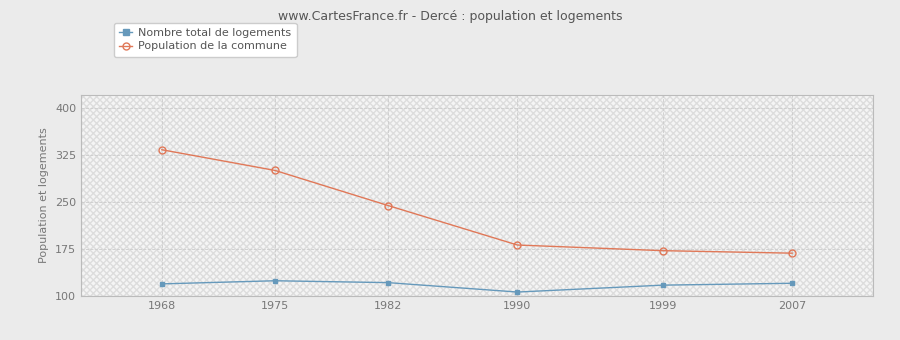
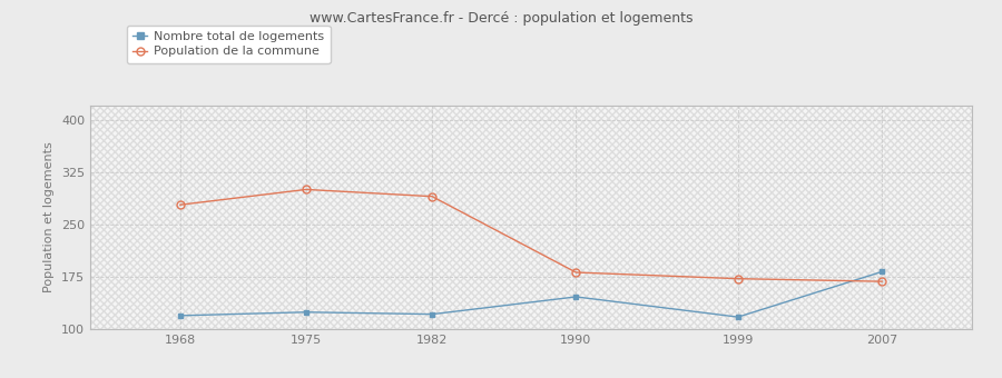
Population de la commune/1968: 333 -> 278
Population de la commune/1982: 244 -> 290
Nombre total de logements/1990: 106 -> 146
Nombre total de logements/2007: 120 -> 182
